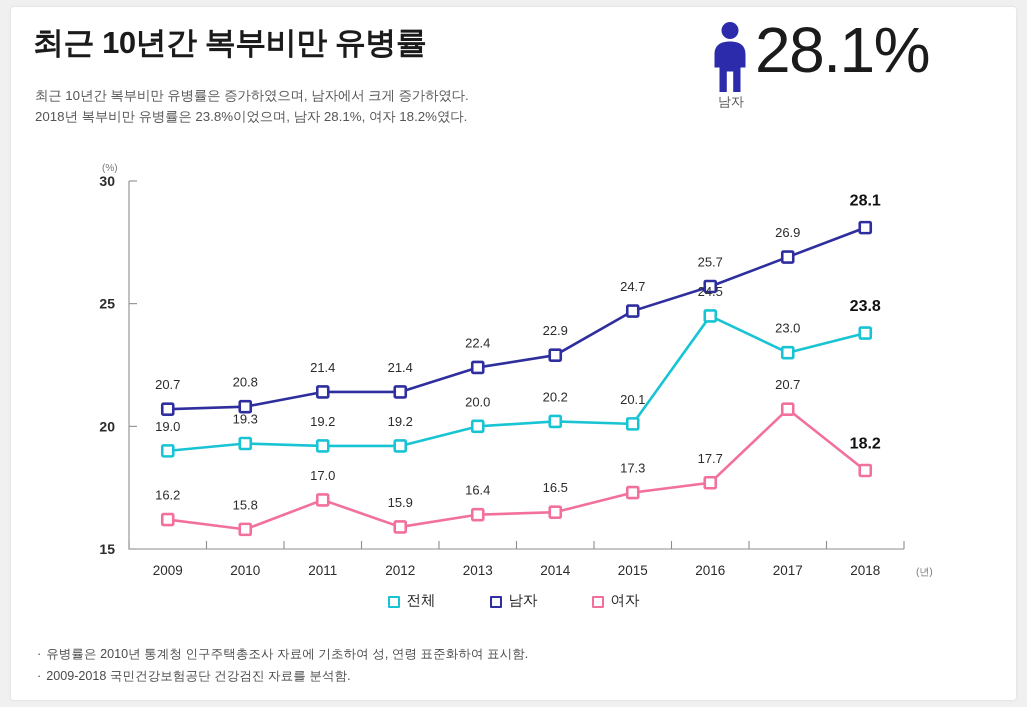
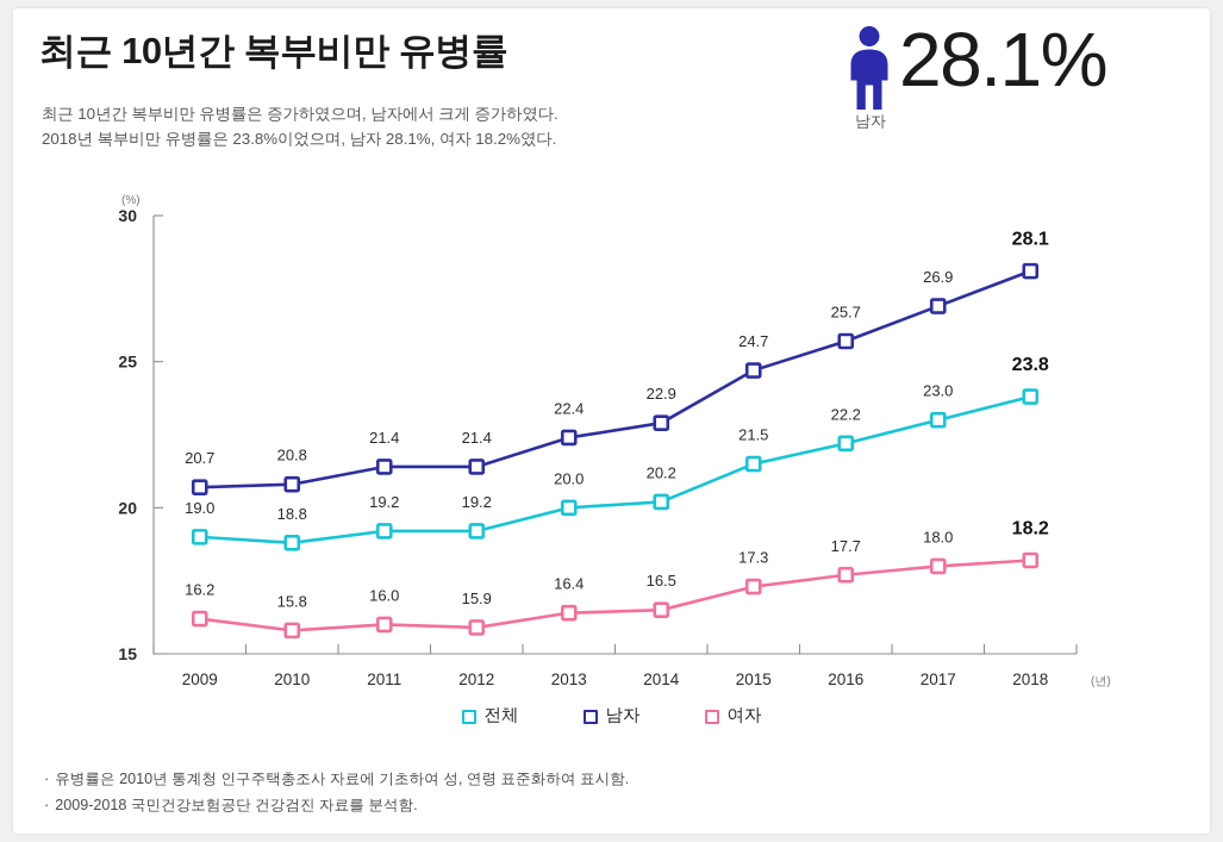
전체/2010: 19.3 -> 18.8
여자/2011: 17.0 -> 16.0
전체/2015: 20.1 -> 21.5
전체/2016: 24.5 -> 22.2
여자/2017: 20.7 -> 18.0
